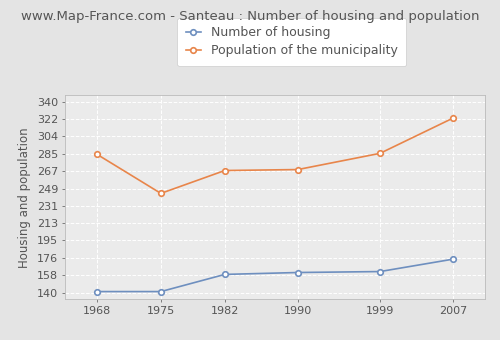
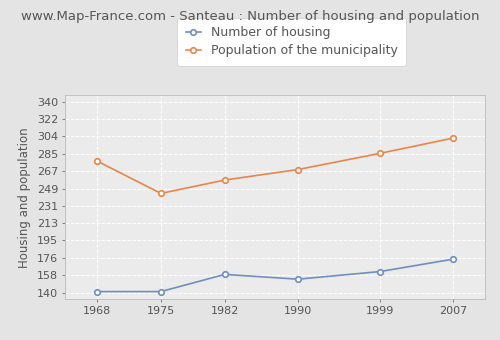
Population of the municipality/1968: 285 -> 278
Population of the municipality/1982: 268 -> 258
Number of housing/1990: 161 -> 154
Population of the municipality/2007: 323 -> 302
